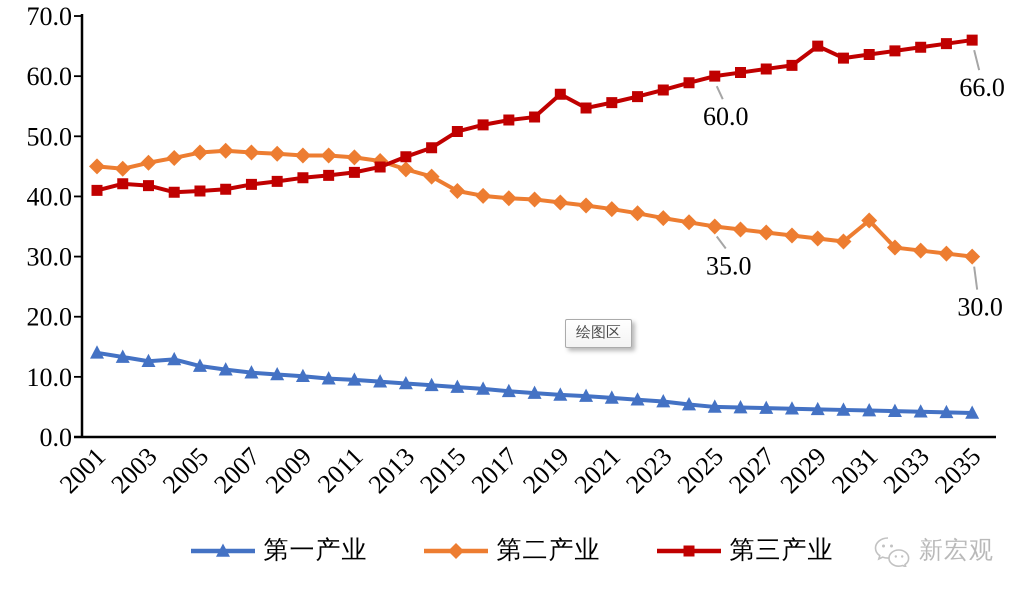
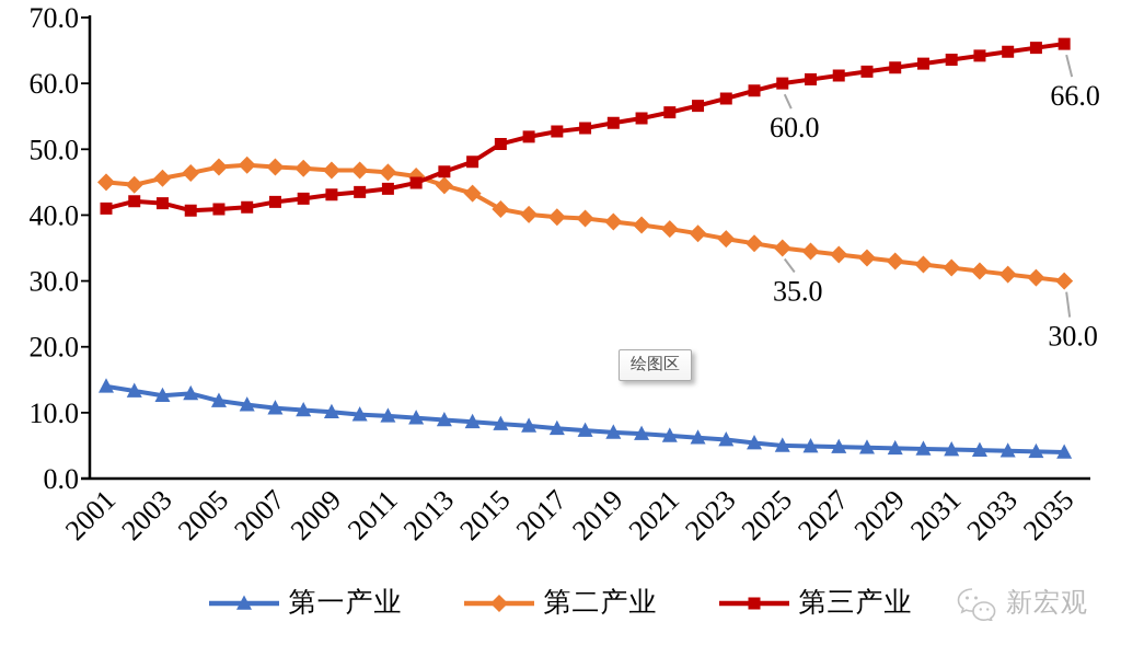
第三产业/2019: 57 -> 54
第三产业/2029: 65 -> 62
第二产业/2031: 36 -> 32
